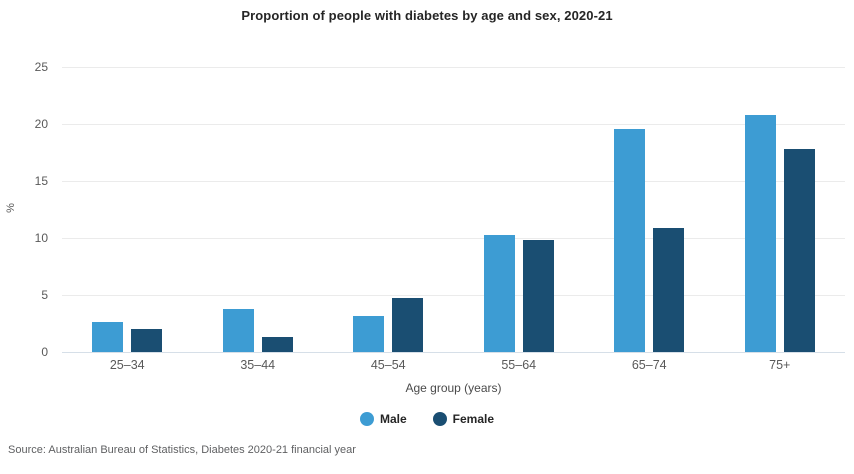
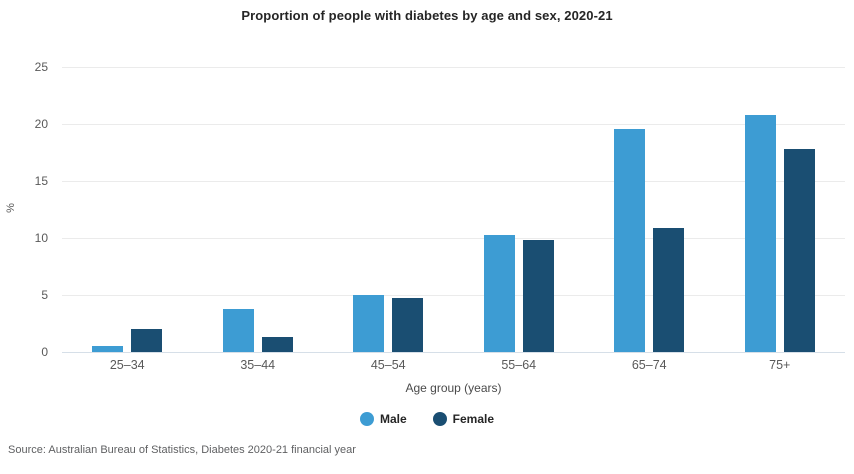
Male/25–34: 2.6 -> 0.5
Male/45–54: 3.2 -> 5.0
